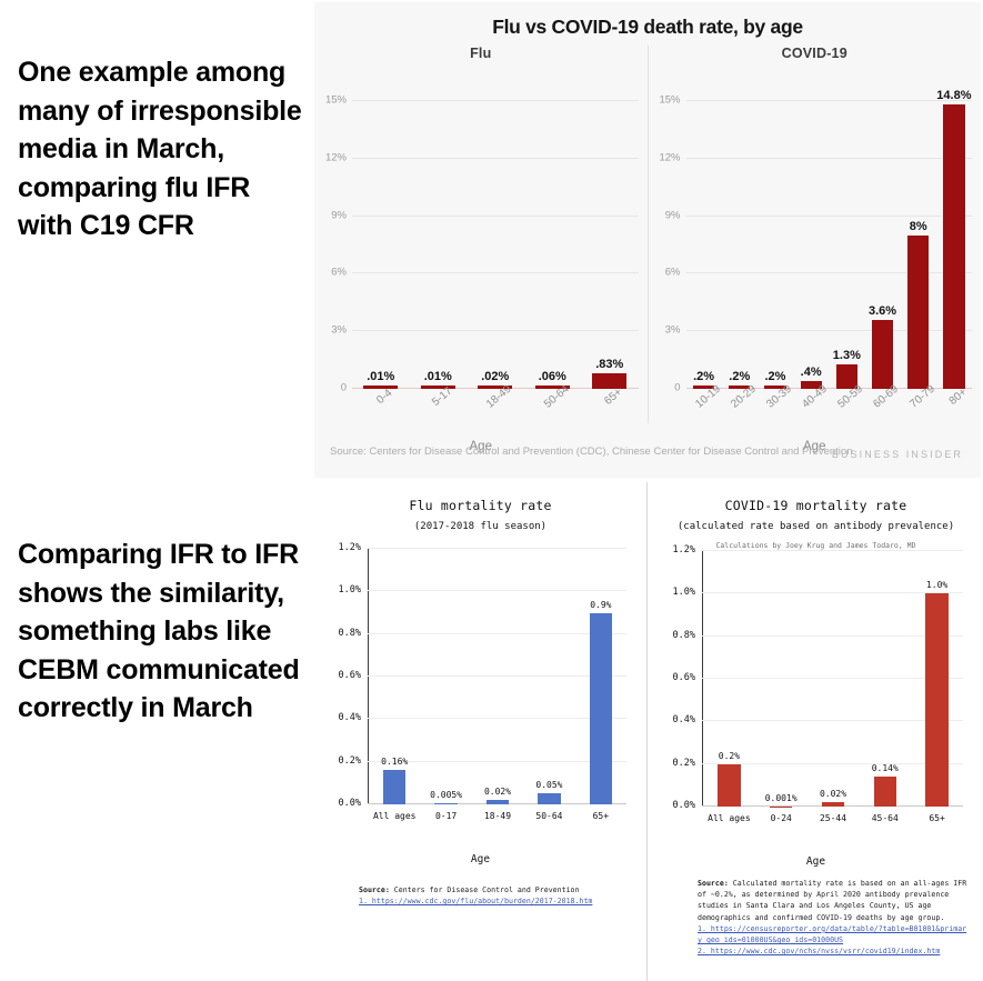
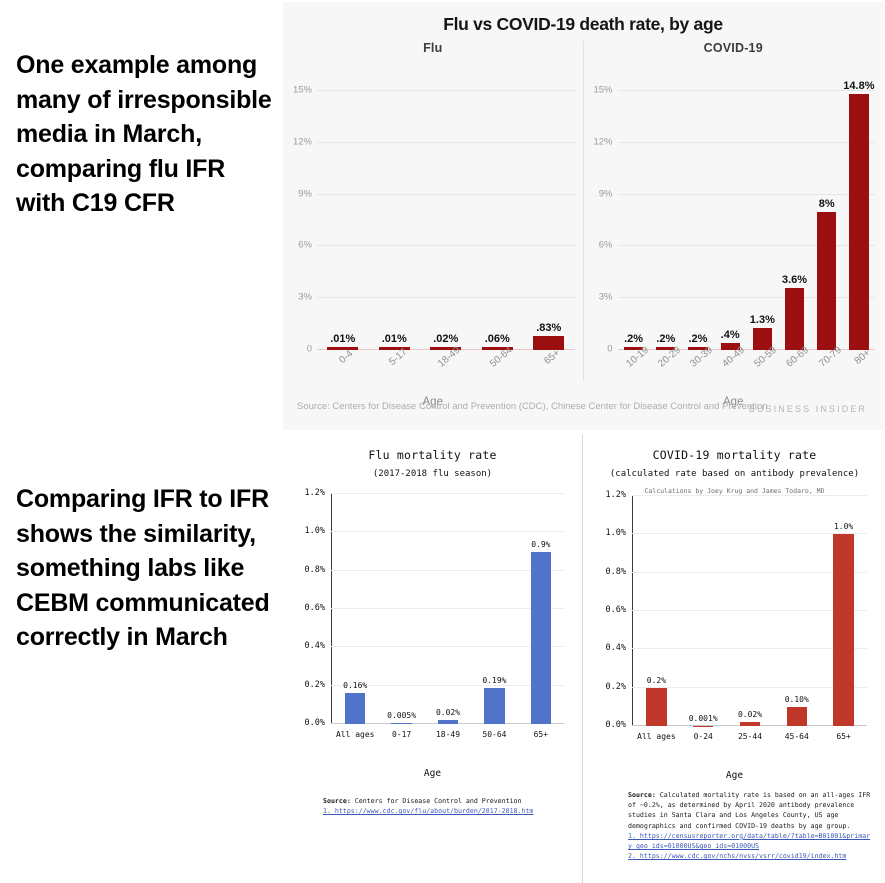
Flu mortality rate/50-64: 0.05% -> 0.19%
COVID-19 mortality rate/45-64: 0.14% -> 0.10%
